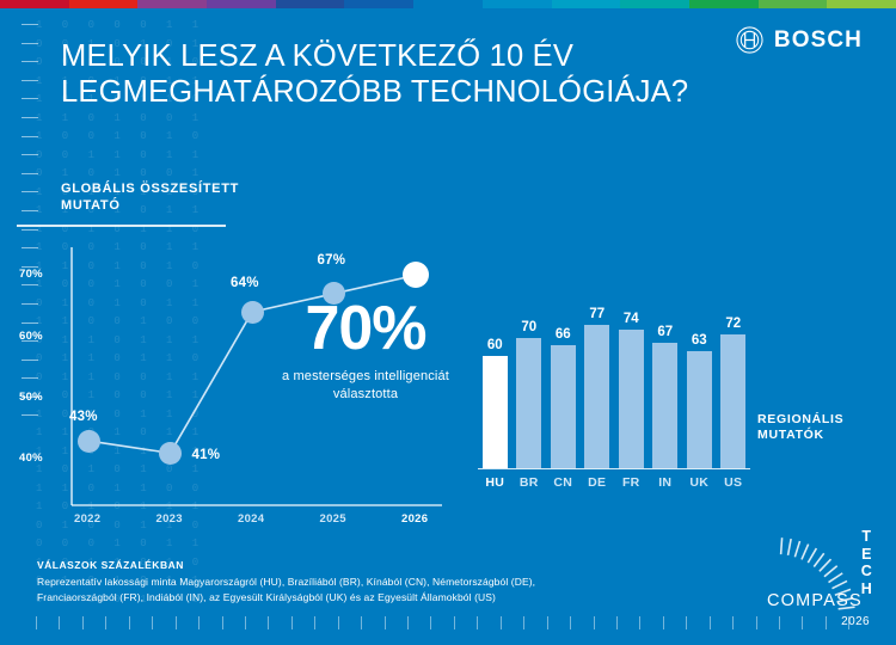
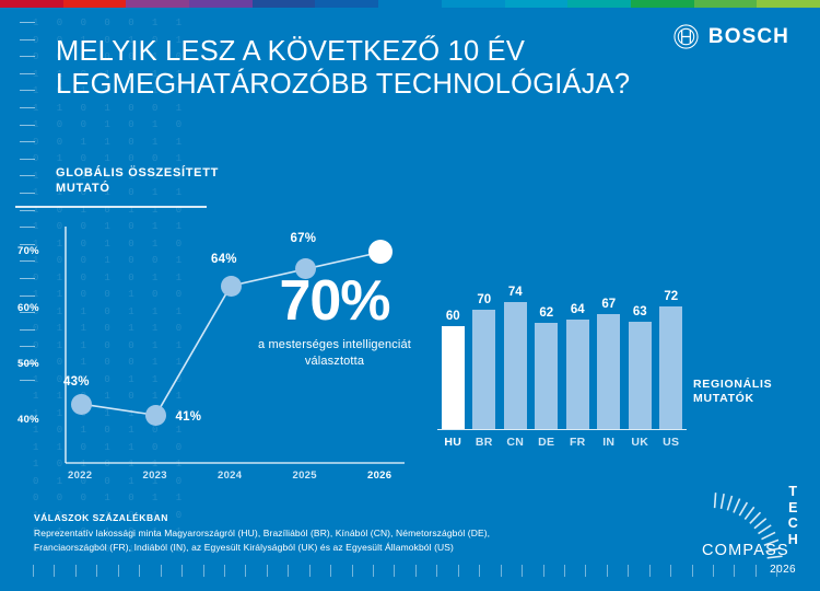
REGIONÁLIS MUTATÓK/CN: 66 -> 74
REGIONÁLIS MUTATÓK/DE: 77 -> 62
REGIONÁLIS MUTATÓK/FR: 74 -> 64
